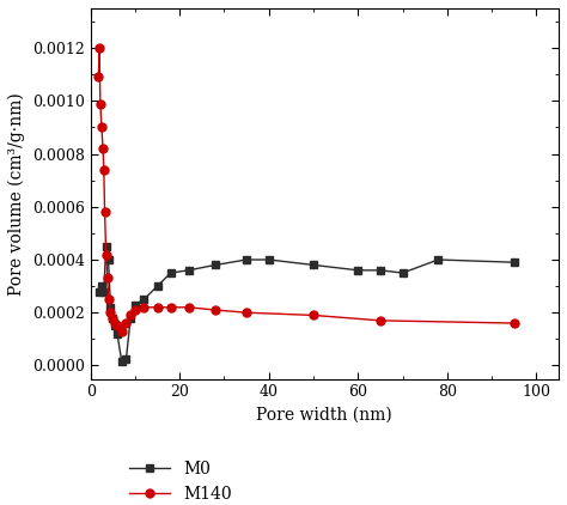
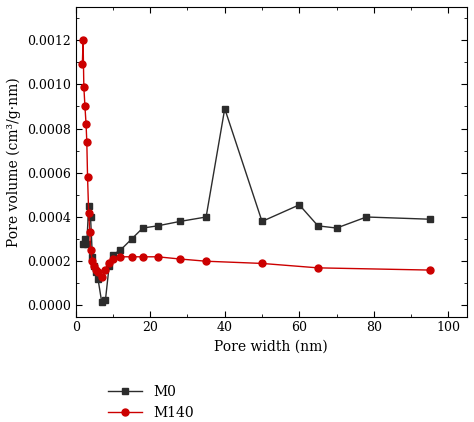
M0/40: 0.000400 -> 0.000890
M0/60: 0.000360 -> 0.000455
